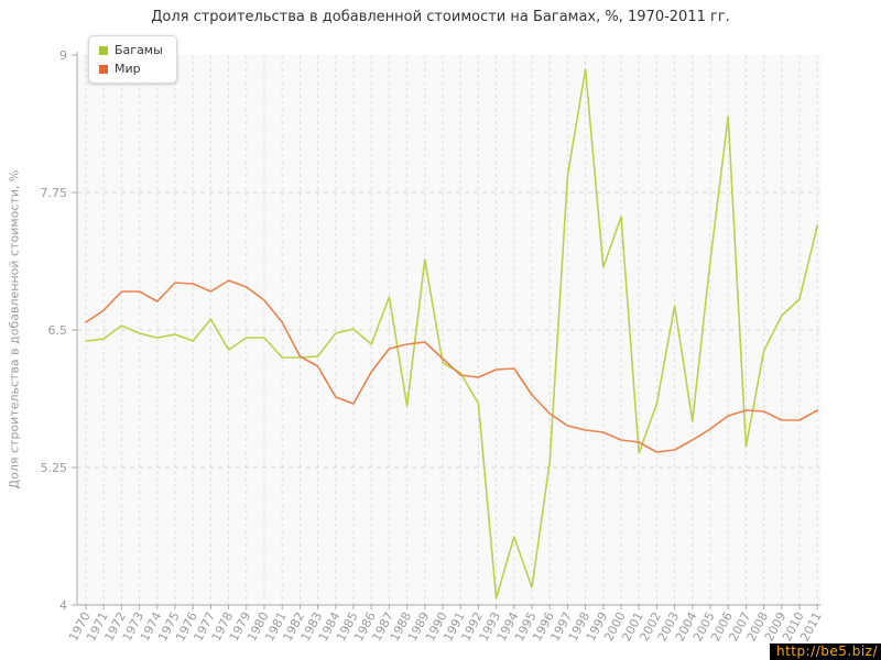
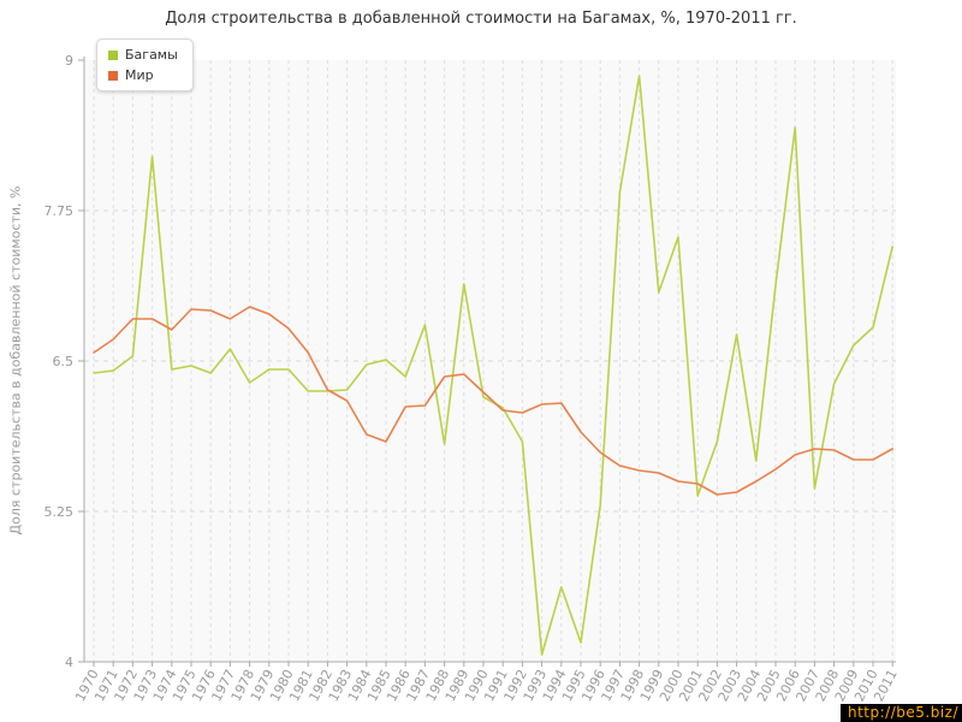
Багамы/1973: 6.47 -> 8.20
Мир/1987: 6.33 -> 6.13
